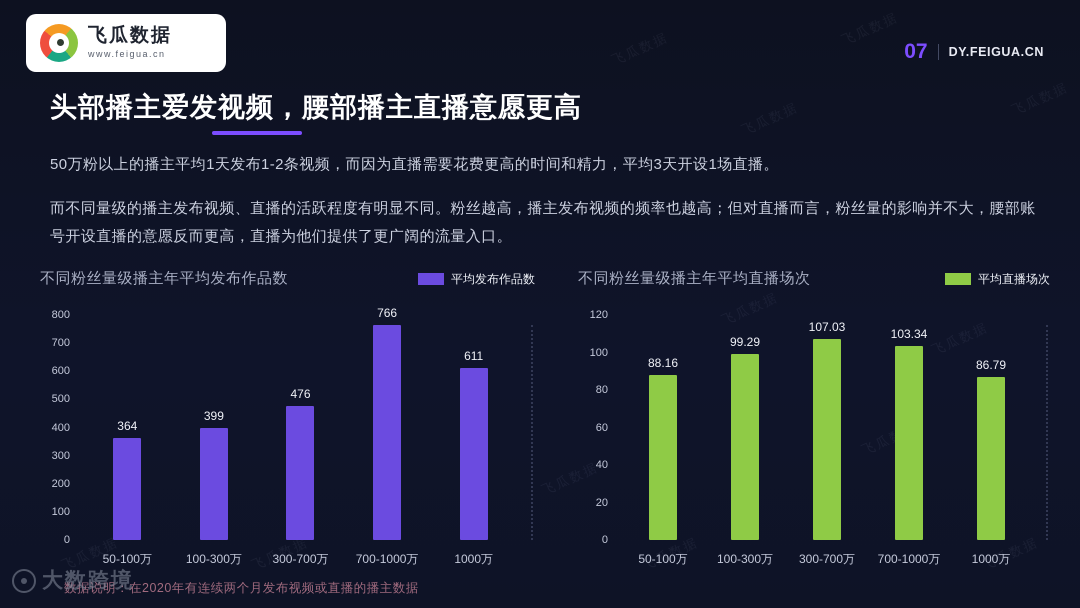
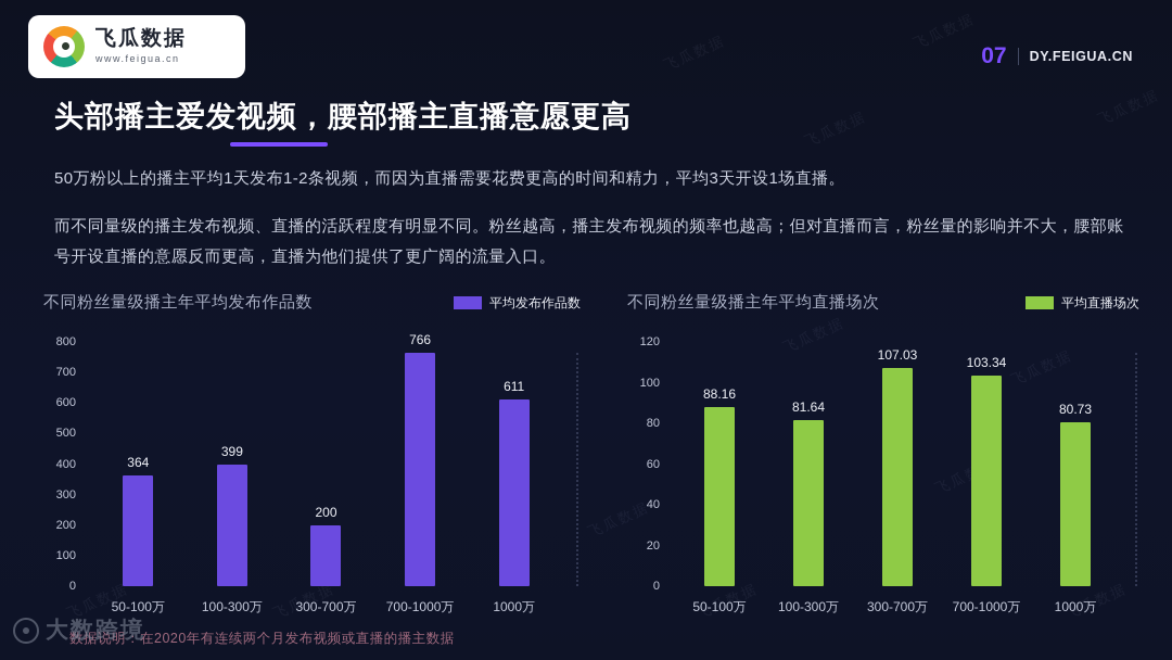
不同粉丝量级播主年平均发布作品数/300-700万: 476 -> 200
不同粉丝量级播主年平均直播场次/100-300万: 99.29 -> 81.64
不同粉丝量级播主年平均直播场次/1000万: 86.79 -> 80.73
